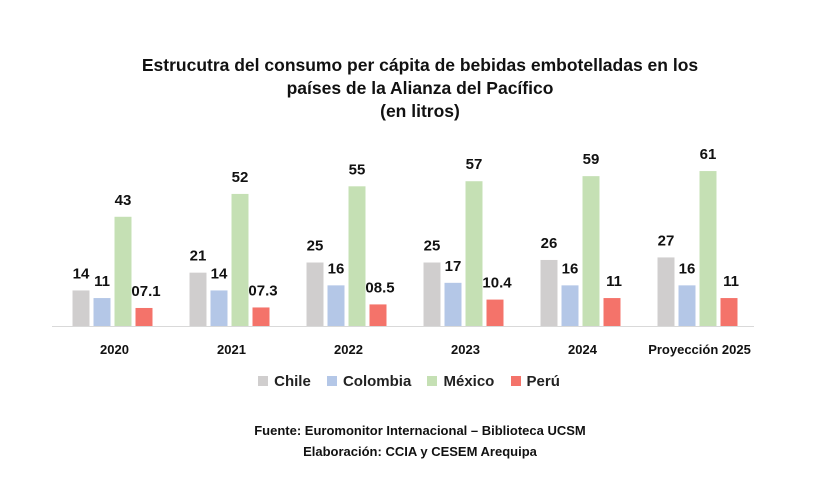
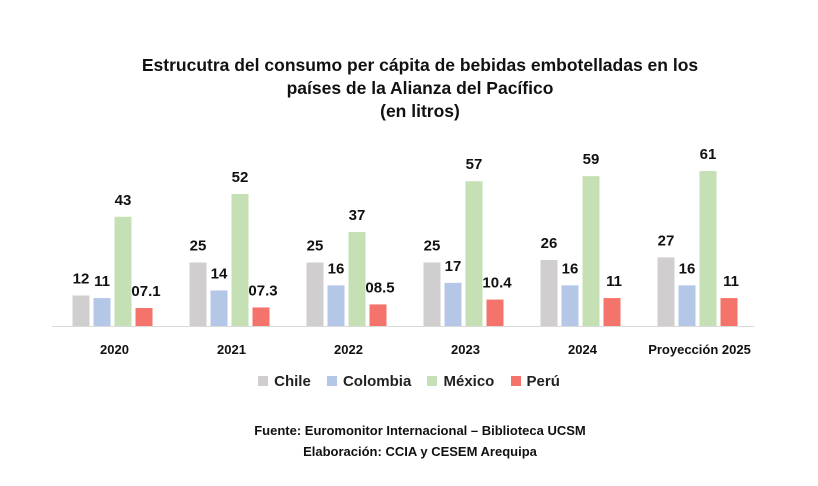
Chile/2020: 14 -> 12
Chile/2021: 21 -> 25
México/2022: 55 -> 37
